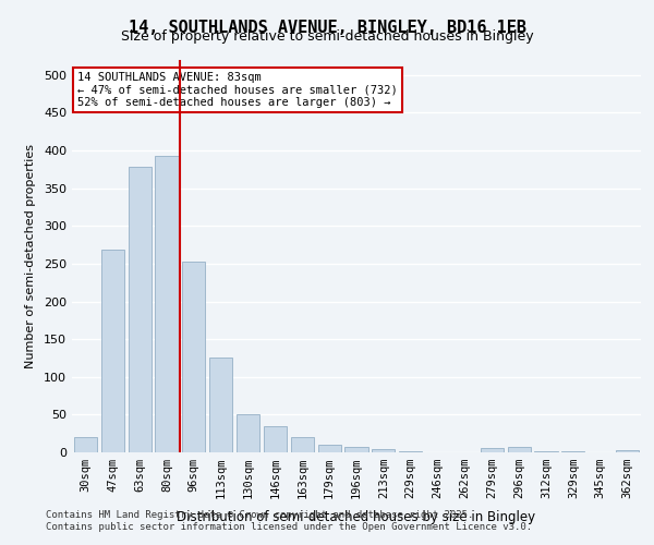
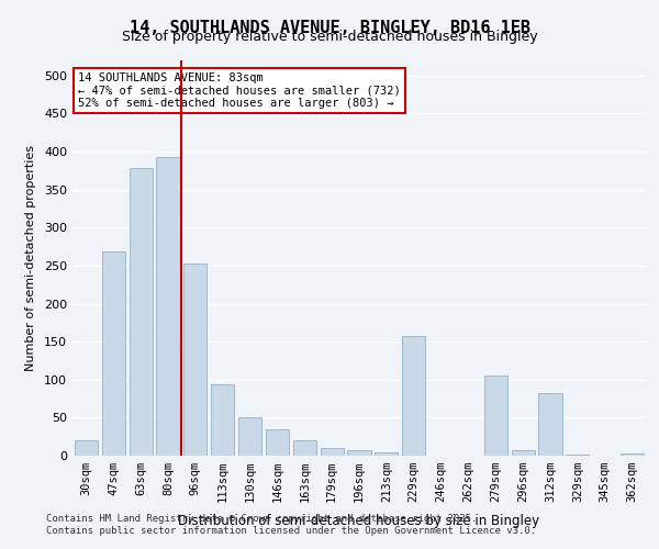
113sqm: 126 -> 94
229sqm: 2 -> 158
279sqm: 6 -> 106
312sqm: 1 -> 82
